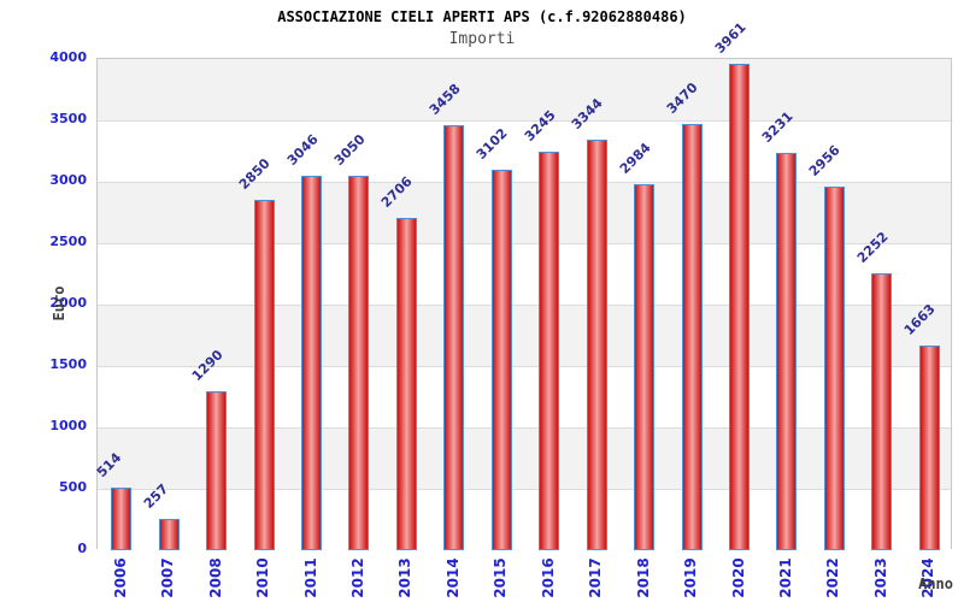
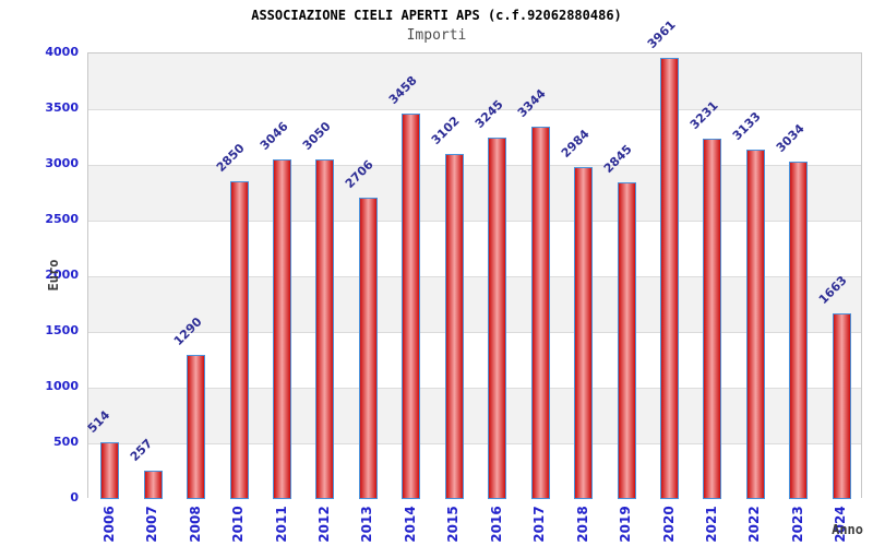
2019: 3470 -> 2845
2022: 2956 -> 3133
2023: 2252 -> 3034
